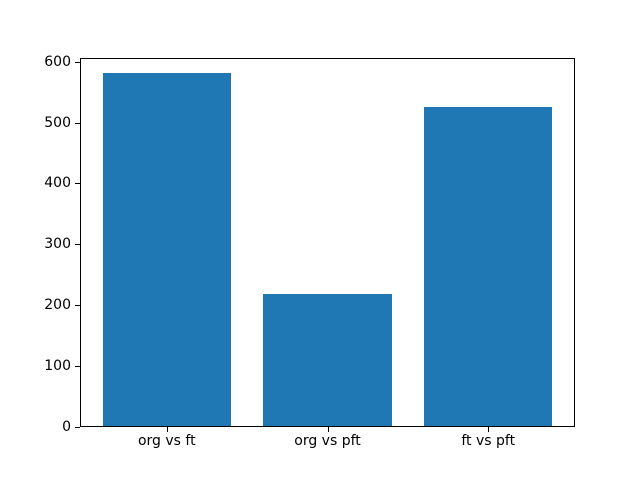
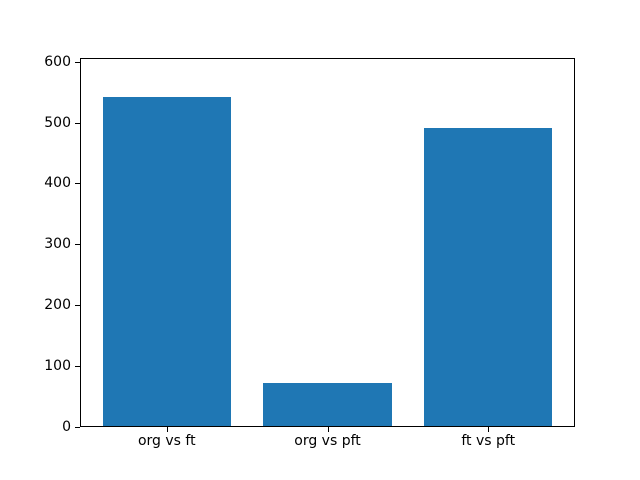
org vs ft: 580 -> 540
org vs pft: 220 -> 70
ft vs pft: 520 -> 490
